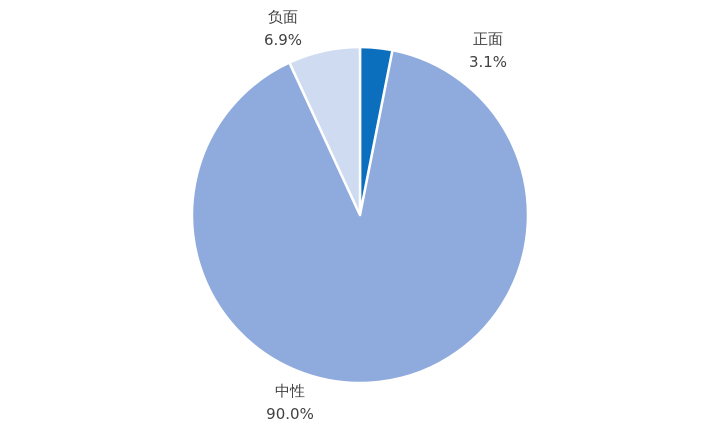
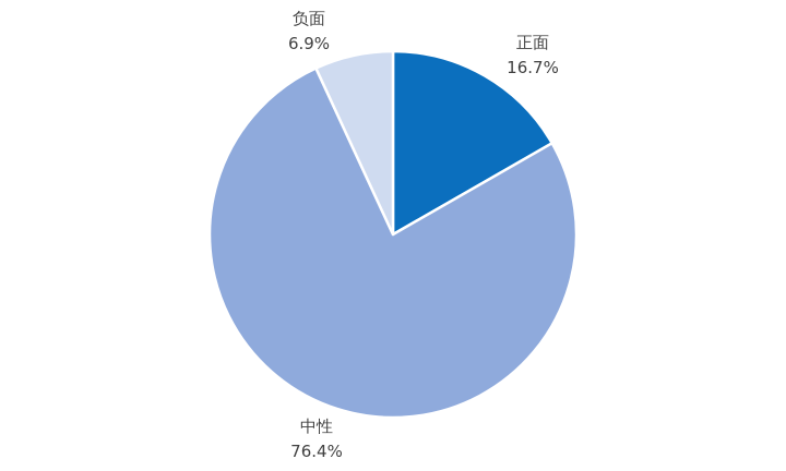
正面: 3.1% -> 16.7%
中性: 90.0% -> 76.4%
